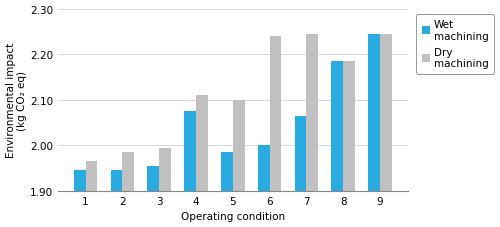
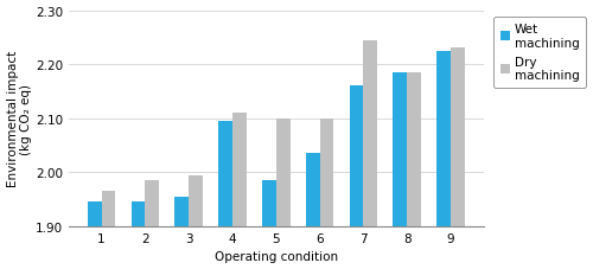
Wet machining/4: 2.075 -> 2.095
Wet machining/6: 2.000 -> 2.035
Dry machining/6: 2.240 -> 2.100
Wet machining/7: 2.065 -> 2.160
Wet machining/9: 2.245 -> 2.225
Dry machining/9: 2.245 -> 2.230
